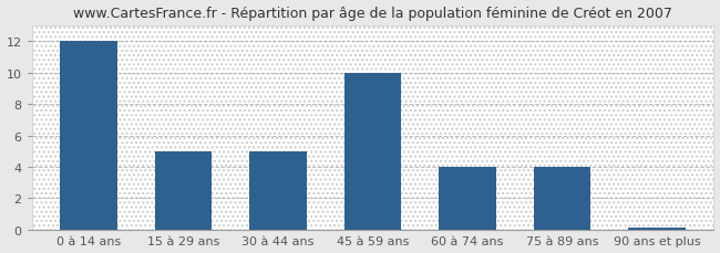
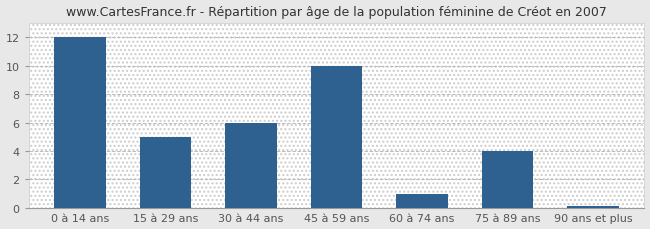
30 à 44 ans: 5.0 -> 6.0
60 à 74 ans: 4.0 -> 1.0
